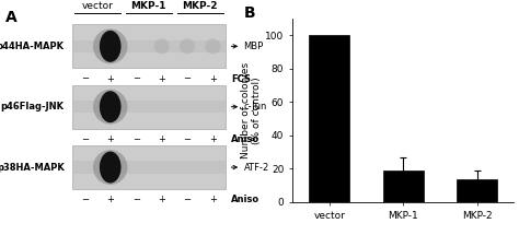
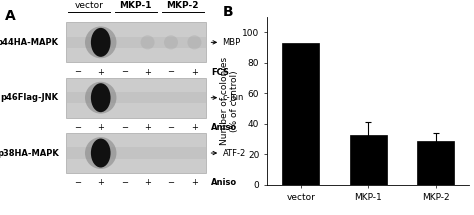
vector: 100 -> 93
MKP-1: 19 -> 33
MKP-2: 14 -> 29
